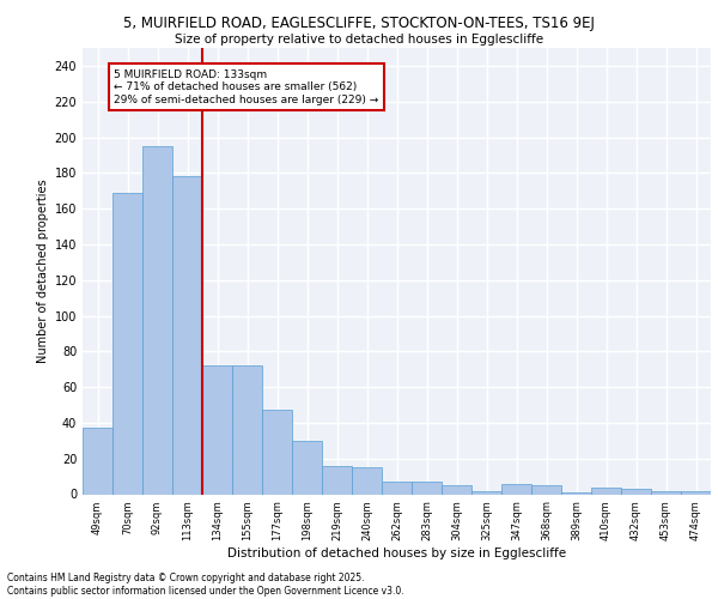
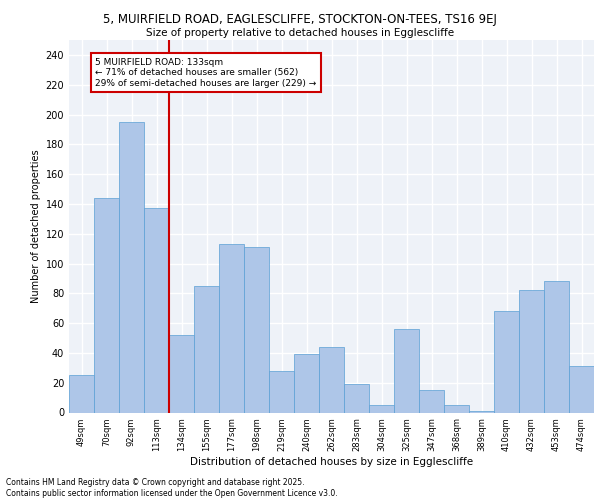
49sqm: 37 -> 25
70sqm: 169 -> 144
113sqm: 178 -> 137
134sqm: 72 -> 52
155sqm: 72 -> 85
177sqm: 47 -> 113
198sqm: 30 -> 111
219sqm: 16 -> 28
240sqm: 15 -> 39
262sqm: 7 -> 44
283sqm: 7 -> 19
325sqm: 2 -> 56
347sqm: 6 -> 15
410sqm: 4 -> 68
432sqm: 3 -> 82
453sqm: 2 -> 88
474sqm: 2 -> 31
